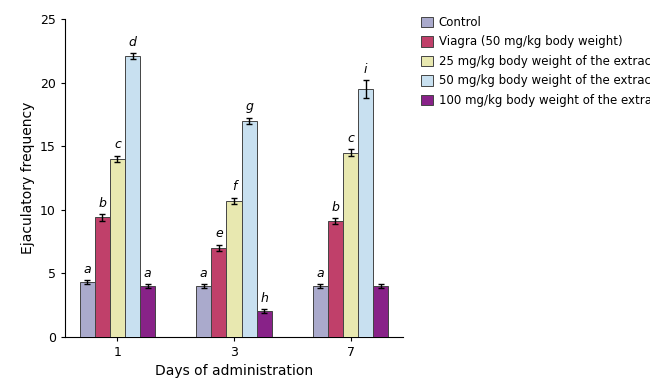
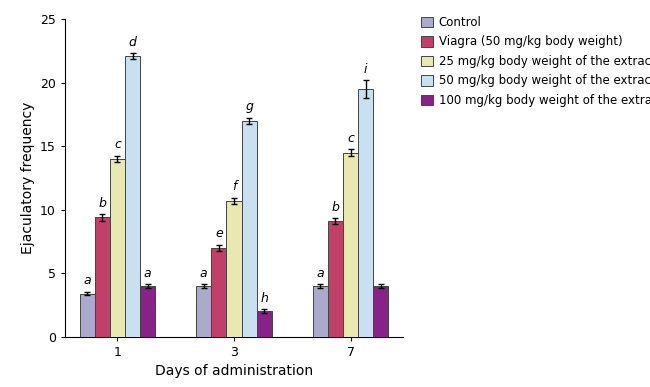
Control/1: 4.3 -> 3.4
